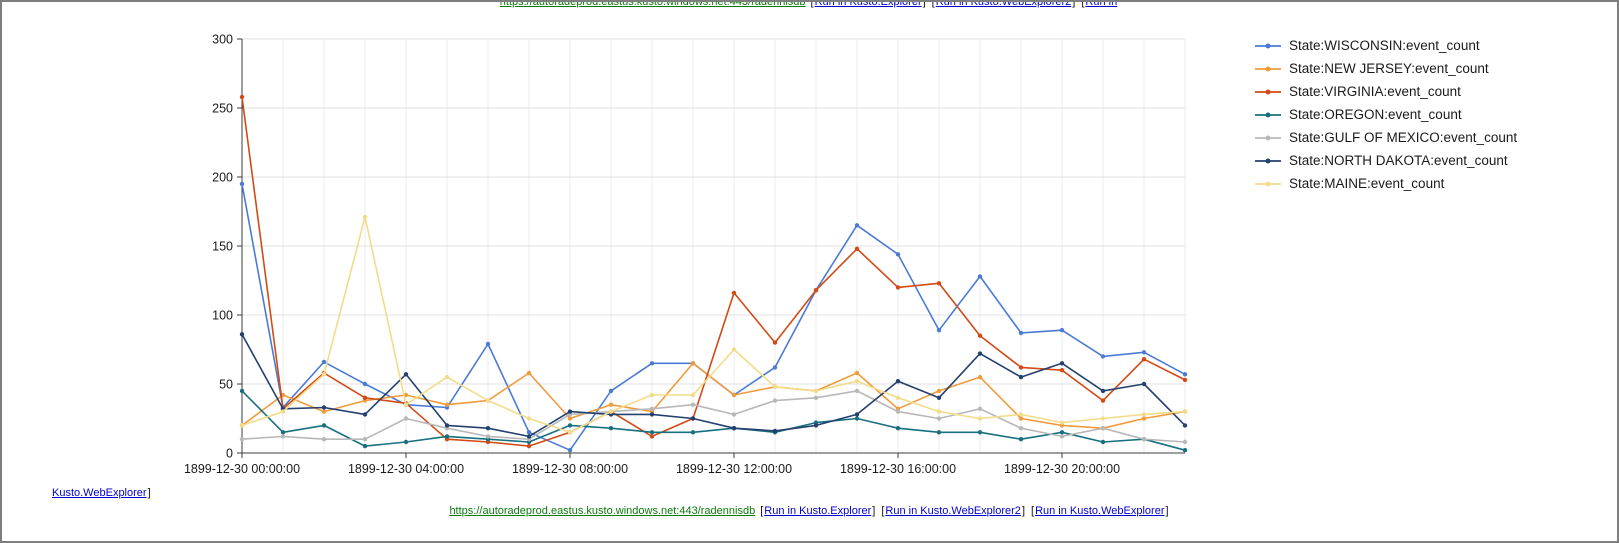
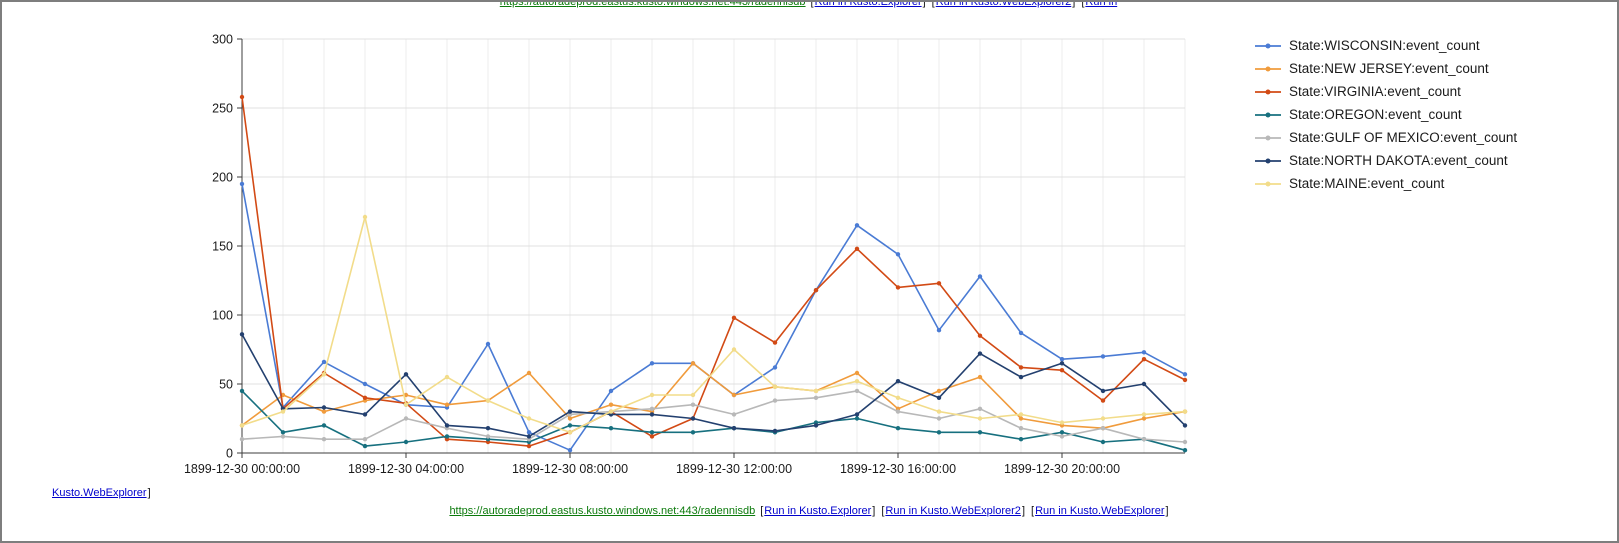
State:VIRGINIA:event_count/1899-12-30 12:00:00: 116 -> 98
State:WISCONSIN:event_count/1899-12-30 20:00:00: 89 -> 68
